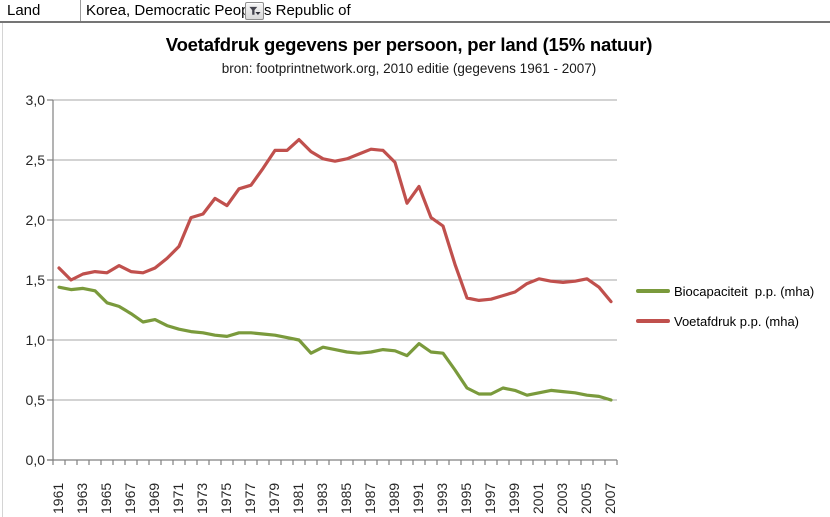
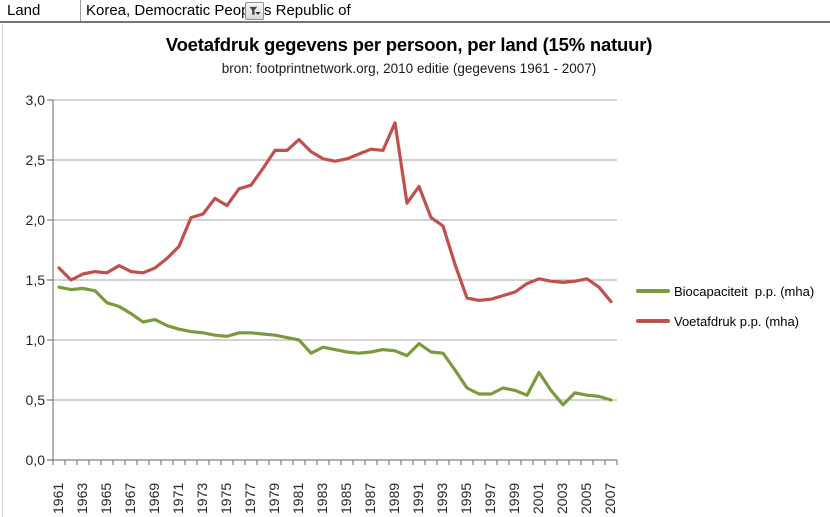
Voetafdruk p.p. (mha)/1989: 2,48 -> 2,81
Biocapaciteit p.p. (mha)/2001: 0,56 -> 0,73
Biocapaciteit p.p. (mha)/2003: 0,57 -> 0,46
